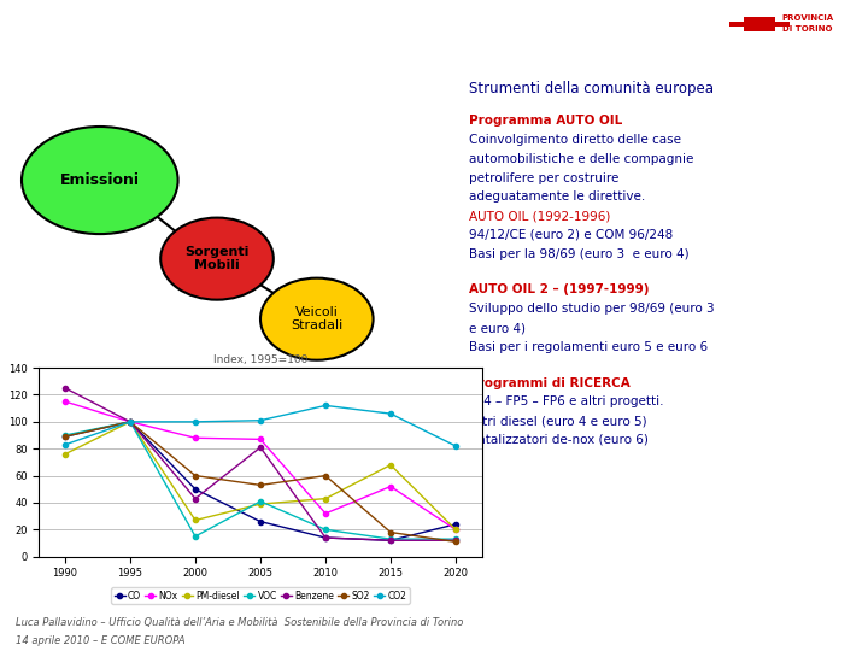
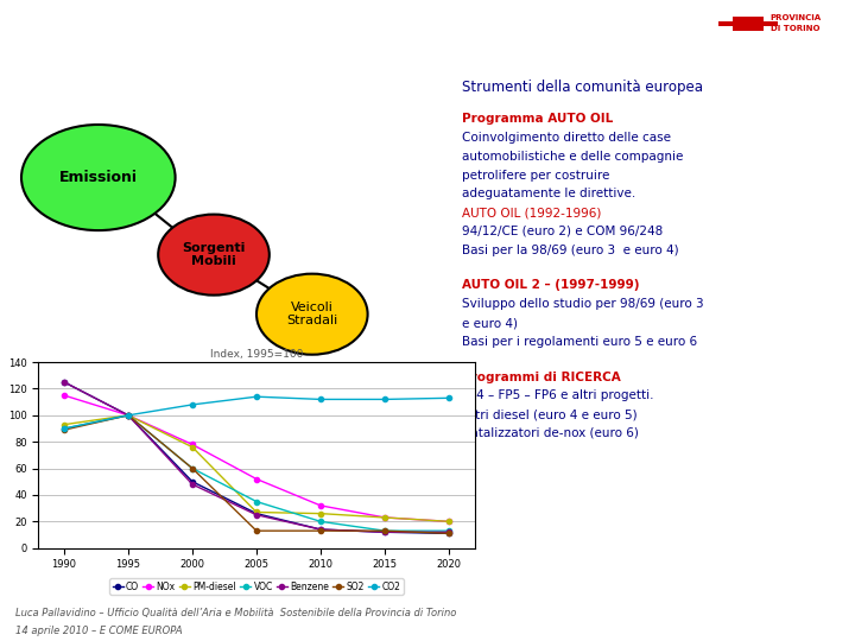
CO/1990: 89 -> 125
PM-diesel/1990: 76 -> 93
CO2/1990: 83 -> 90
NOx/2000: 88 -> 78
PM-diesel/2000: 27 -> 76
VOC/2000: 15 -> 60
Benzene/2000: 43 -> 48
CO2/2000: 100 -> 108
NOx/2005: 87 -> 52
PM-diesel/2005: 39 -> 27
VOC/2005: 41 -> 35
Benzene/2005: 81 -> 25
SO2/2005: 53 -> 13
CO2/2005: 101 -> 114
PM-diesel/2010: 43 -> 26
SO2/2010: 60 -> 13
NOx/2015: 52 -> 23
PM-diesel/2015: 68 -> 23
SO2/2015: 18 -> 13
CO2/2015: 106 -> 112
CO/2020: 24 -> 11
CO2/2020: 82 -> 113
